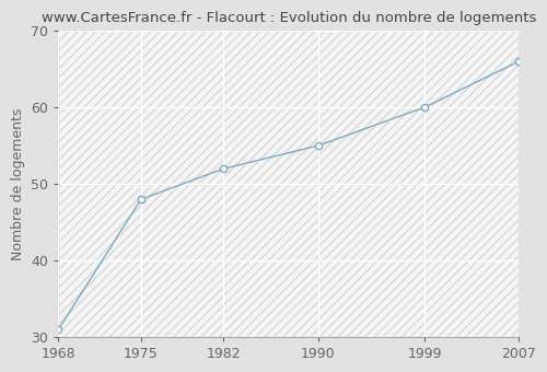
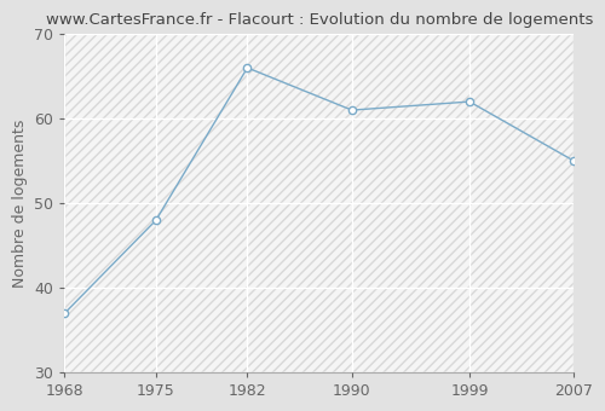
1968: 31 -> 37
1982: 52 -> 66
1990: 55 -> 61
1999: 60 -> 62
2007: 66 -> 55
